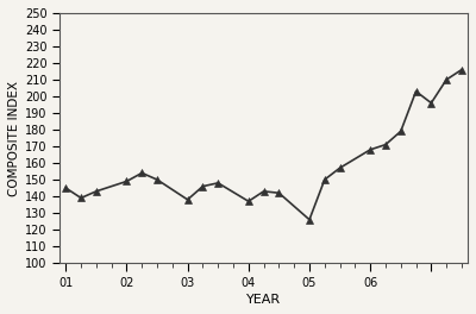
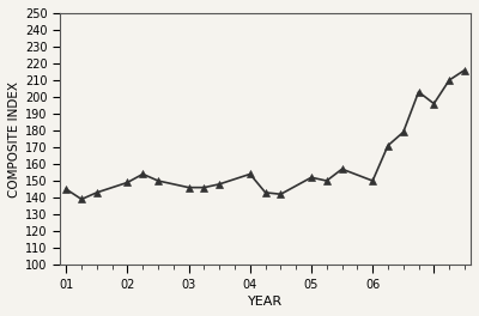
03: 138 -> 146
04: 137 -> 154
05: 126 -> 152
06: 168 -> 150
